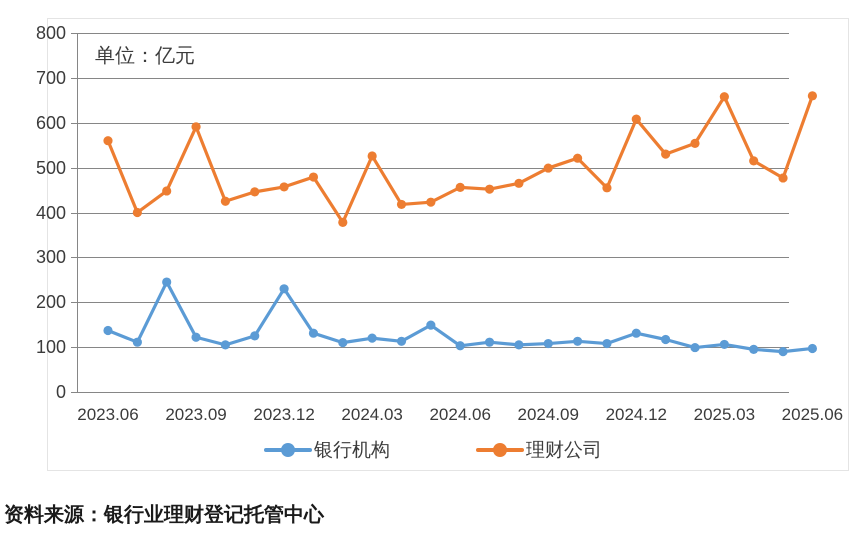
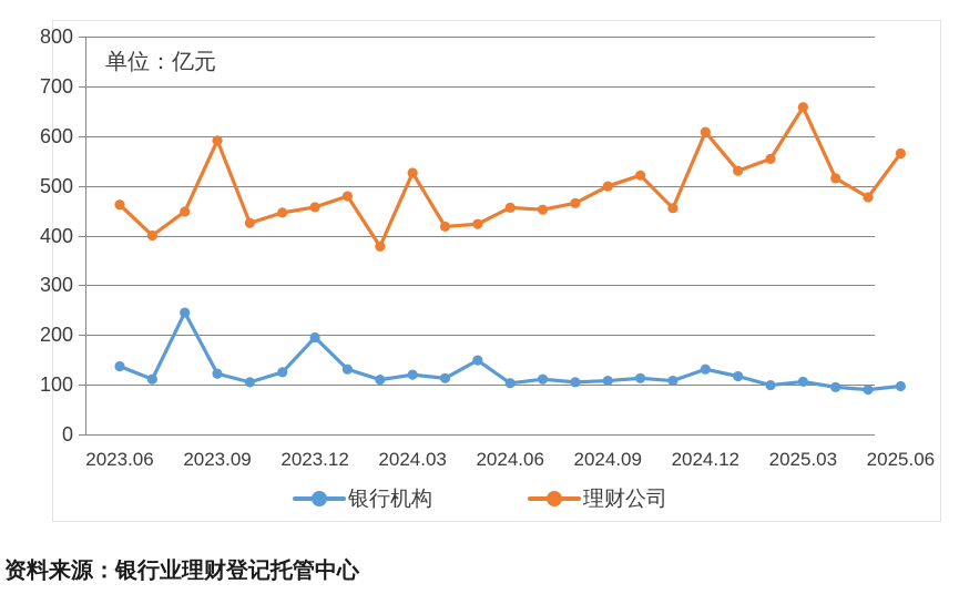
理财公司/2023.06: 560 -> 460
银行机构/2023.12: 230 -> 200
理财公司/2025.06: 660 -> 560
